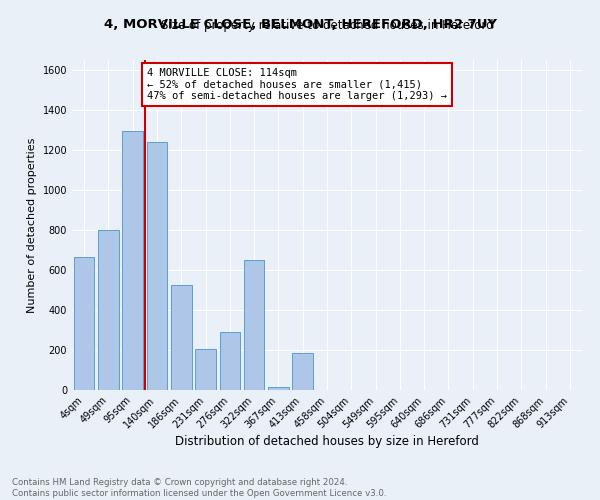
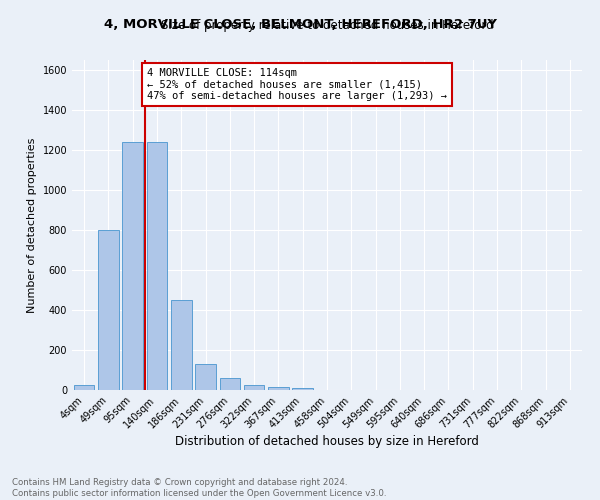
4sqm: 665 -> 25
95sqm: 1295 -> 1240
186sqm: 525 -> 450
231sqm: 205 -> 130
276sqm: 290 -> 60
322sqm: 650 -> 25
413sqm: 185 -> 10
